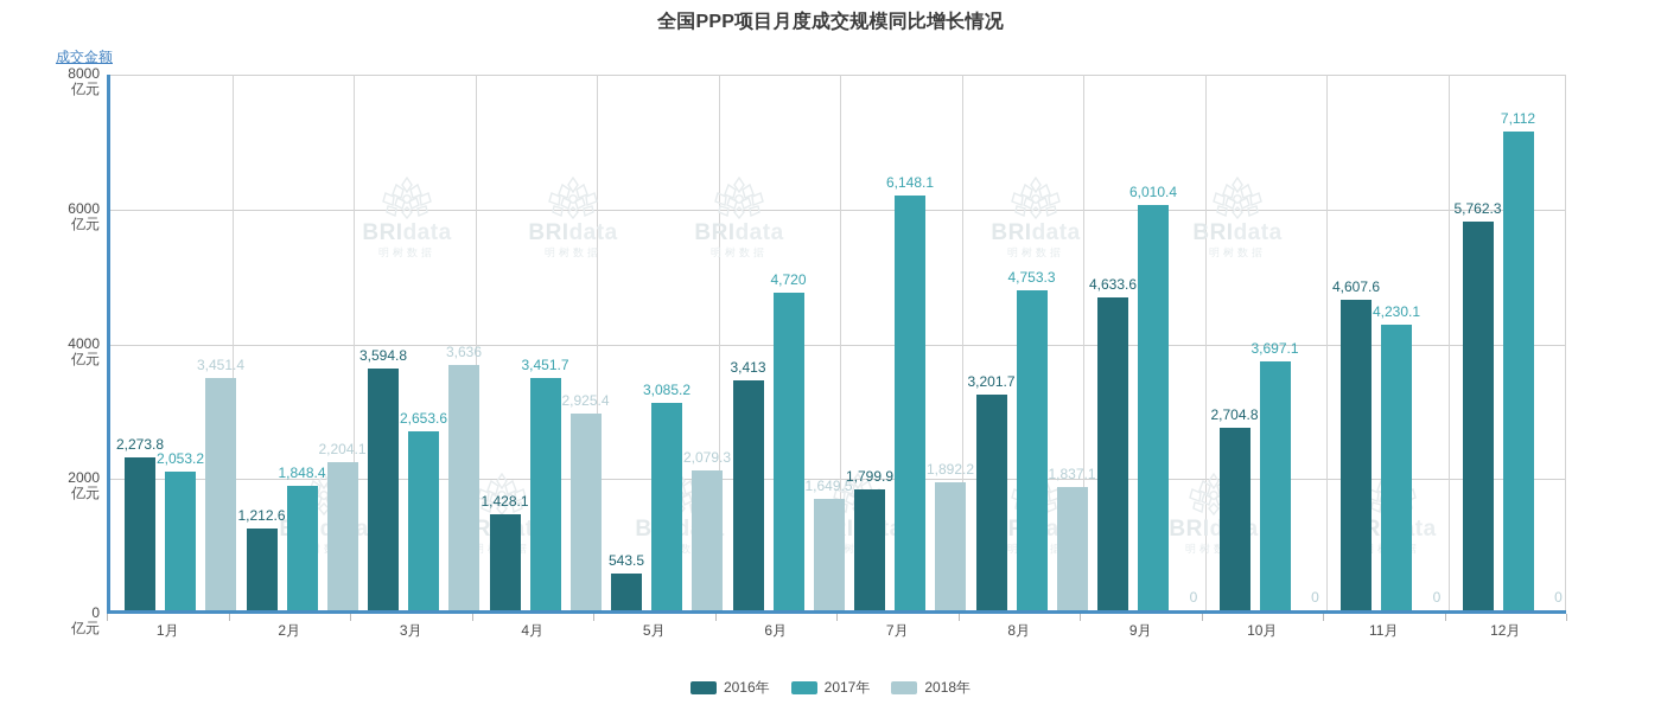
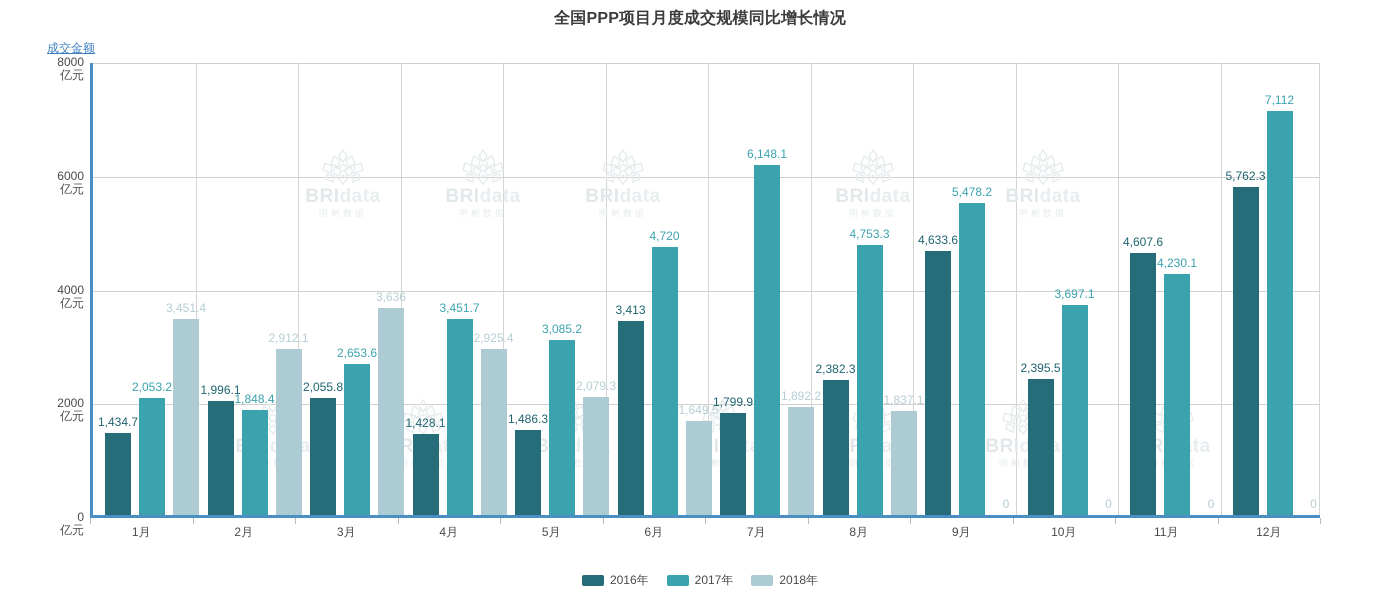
2016年/1月: 2,273.8 -> 1,434.7
2016年/2月: 1,212.6 -> 1,996.1
2018年/2月: 2,204.1 -> 2,912.1
2016年/3月: 3,594.8 -> 2,055.8
2016年/5月: 543.5 -> 1,486.3
2016年/8月: 3,201.7 -> 2,382.3
2017年/9月: 6,010.4 -> 5,478.2
2016年/10月: 2,704.8 -> 2,395.5
